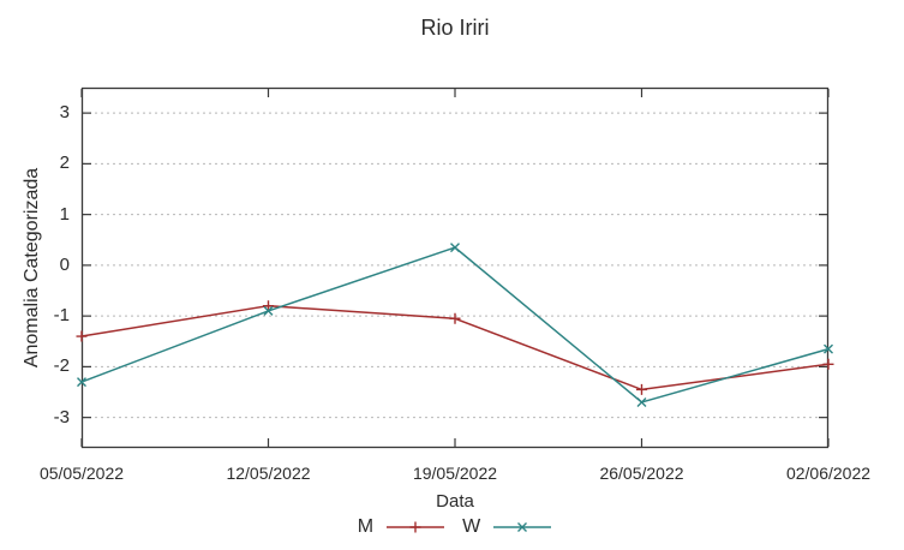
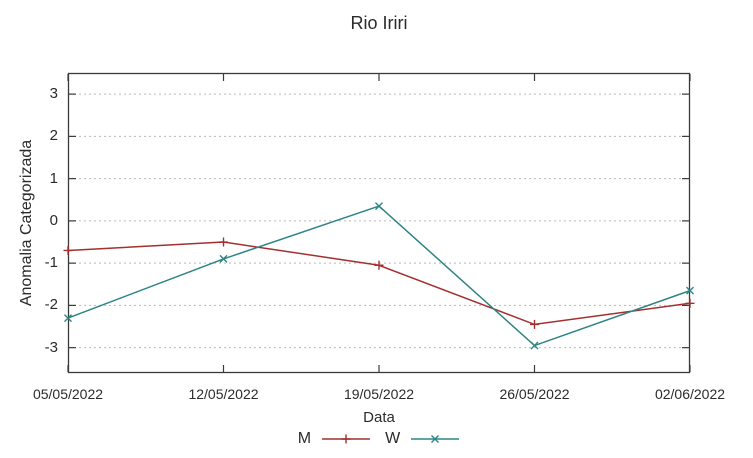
M/05/05/2022: -1.4 -> -0.7
M/12/05/2022: -0.8 -> -0.5
W/26/05/2022: -2.7 -> -3.0
